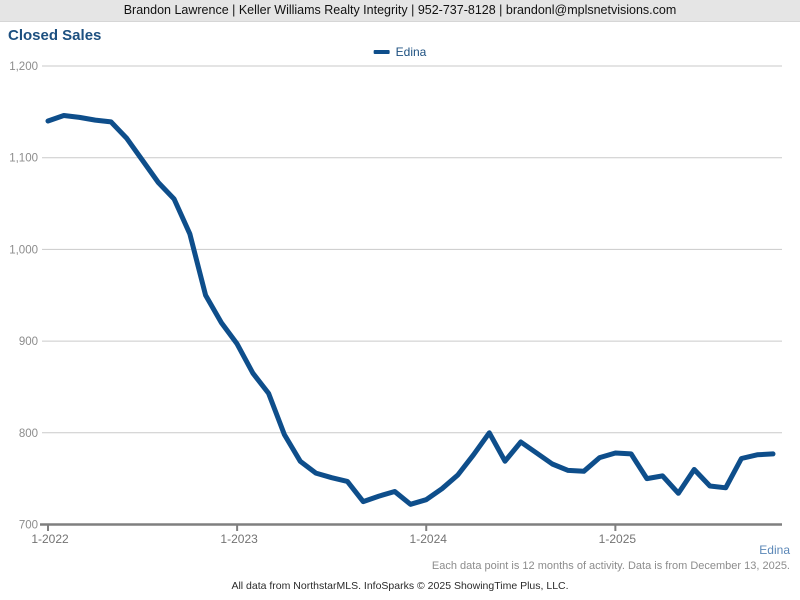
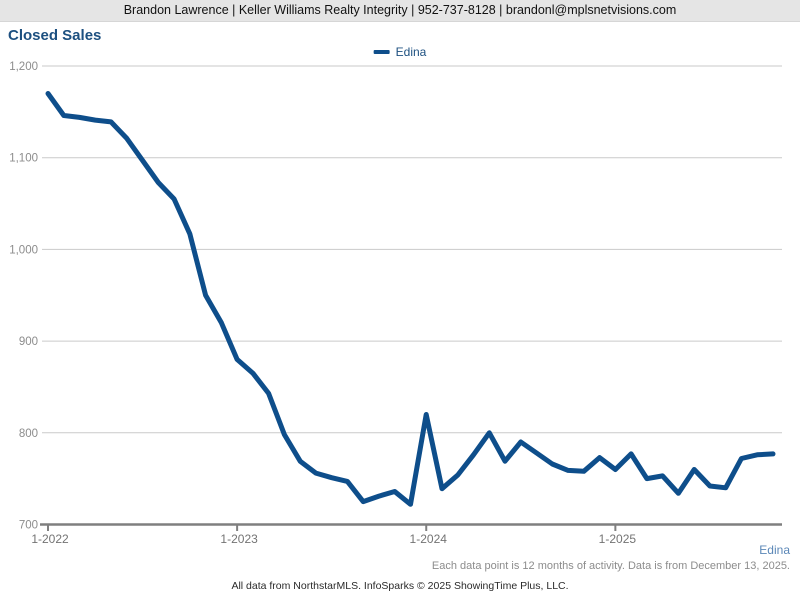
1-2022: 1140 -> 1170
1-2023: 900 -> 880
1-2024: 730 -> 820
1-2025: 780 -> 760
